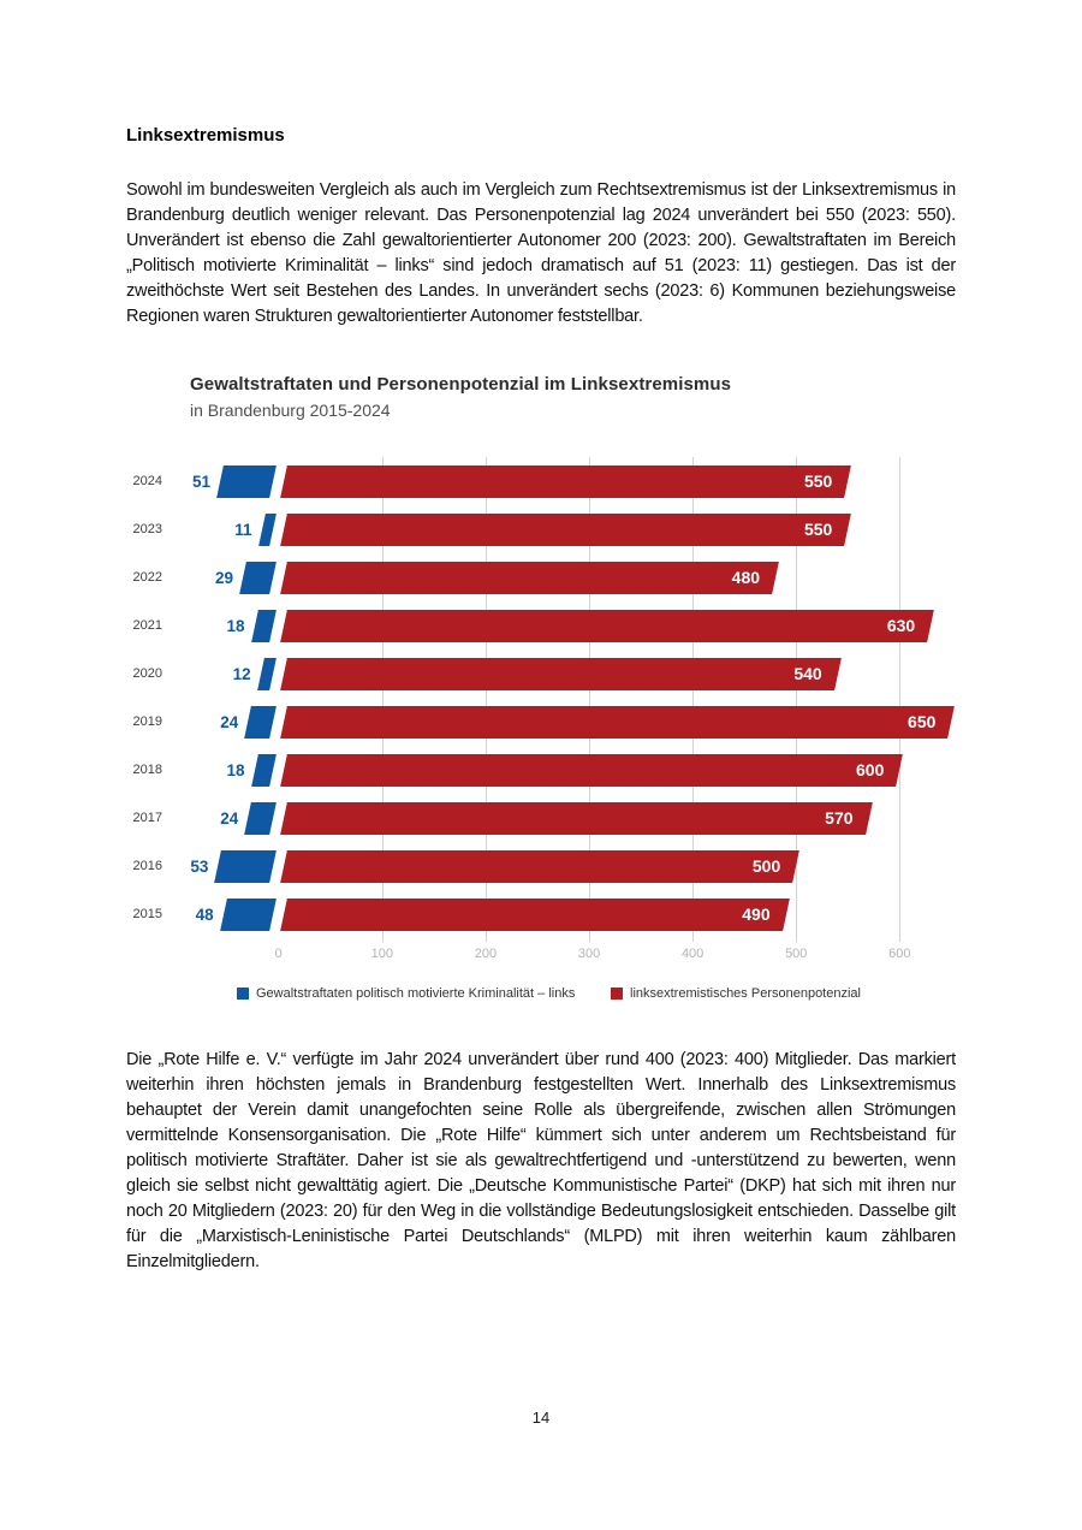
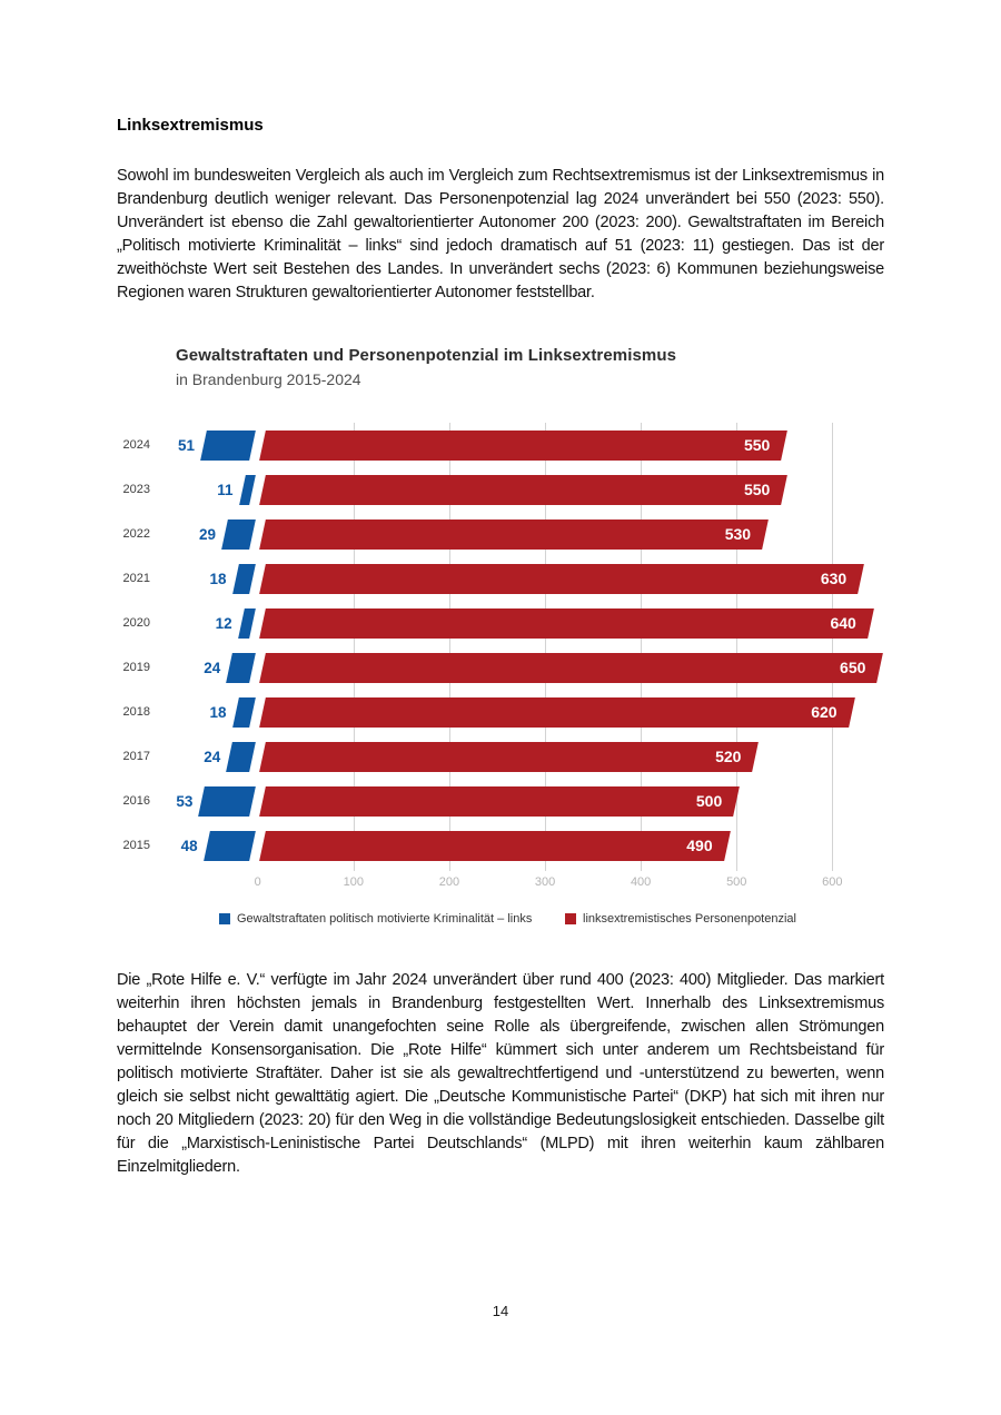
linksextremistisches Personenpotenzial/2022: 480 -> 530
linksextremistisches Personenpotenzial/2020: 540 -> 640
linksextremistisches Personenpotenzial/2018: 600 -> 620
linksextremistisches Personenpotenzial/2017: 570 -> 520
